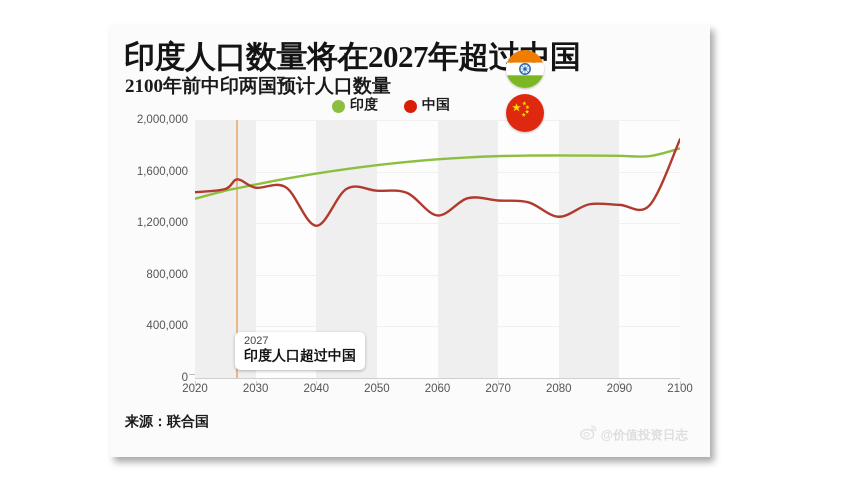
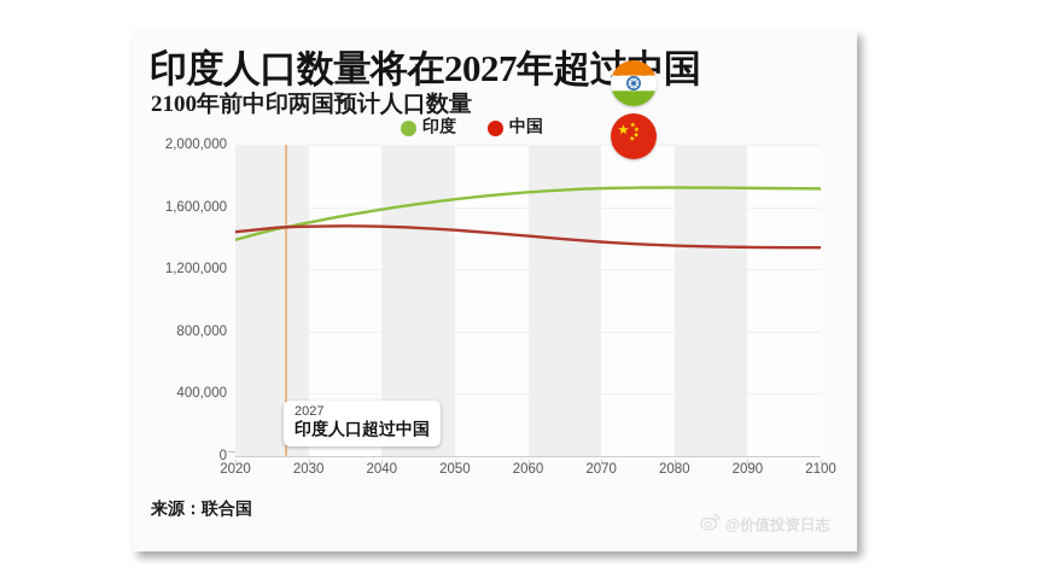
中国/2027: 1540000 -> 1470000
中国/2040: 1180000 -> 1480000
中国/2060: 1260000 -> 1410000
中国/2080: 1250000 -> 1350000
印度/2100: 1780000 -> 1720000
中国/2100: 1850000 -> 1340000
